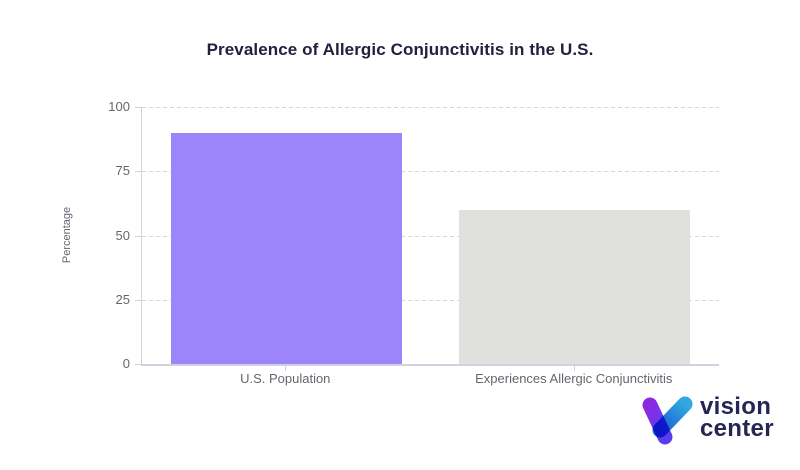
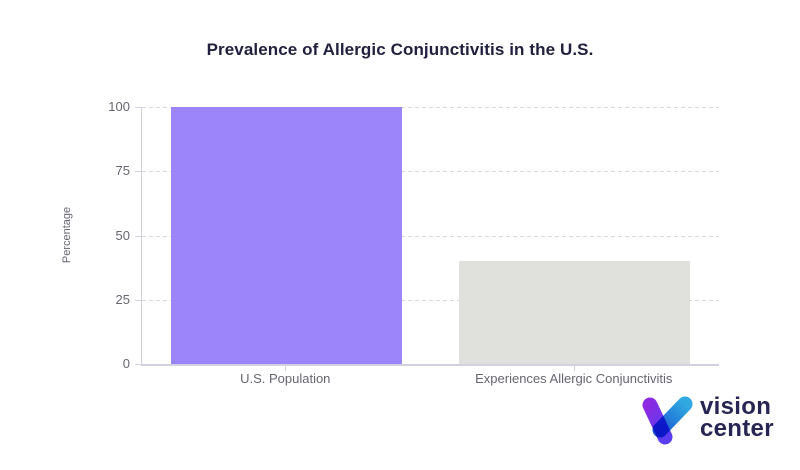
U.S. Population: 90 -> 100
Experiences Allergic Conjunctivitis: 60 -> 40
